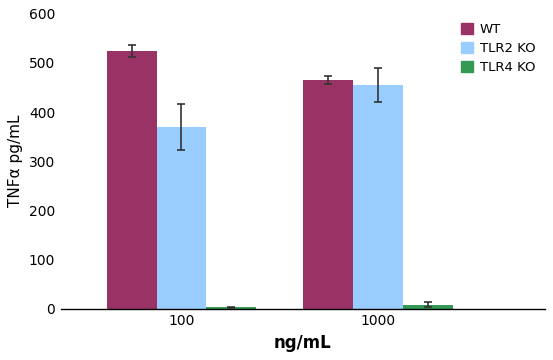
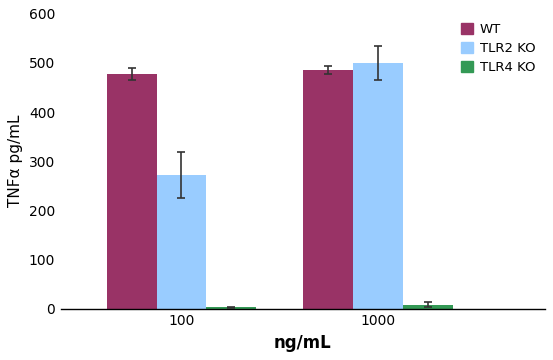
WT/100: 525 -> 478
TLR2 KO/100: 370 -> 272
WT/1000: 465 -> 485
TLR2 KO/1000: 455 -> 500
